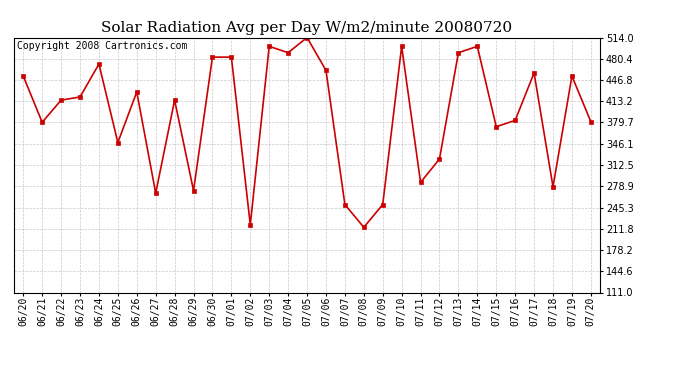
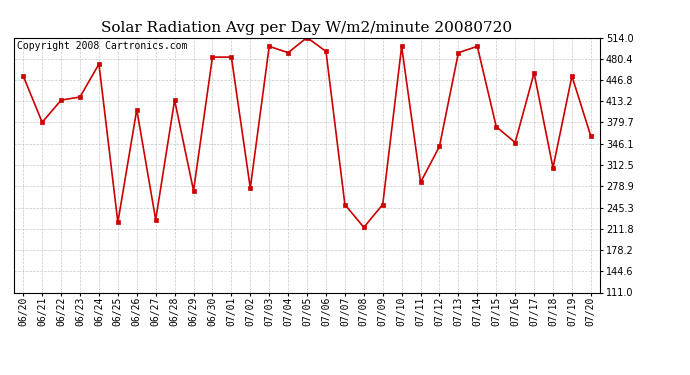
06/25: 348 -> 222
06/26: 428 -> 400
06/27: 268 -> 226
07/02: 218 -> 276
07/06: 462 -> 492
07/12: 322 -> 342
07/16: 383 -> 348
07/18: 278 -> 308
07/20: 381 -> 358
